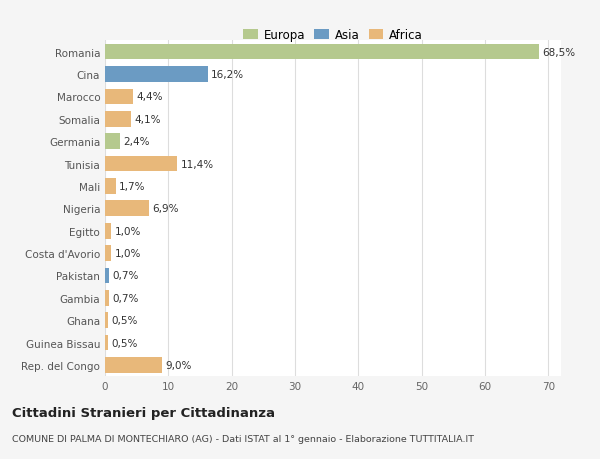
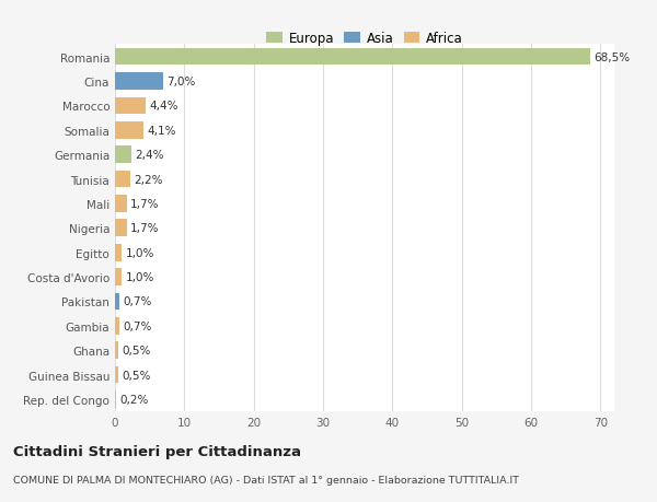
Cina: 16,2% -> 7,0%
Tunisia: 11,4% -> 2,2%
Nigeria: 6,9% -> 1,7%
Rep. del Congo: 9,0% -> 0,2%
